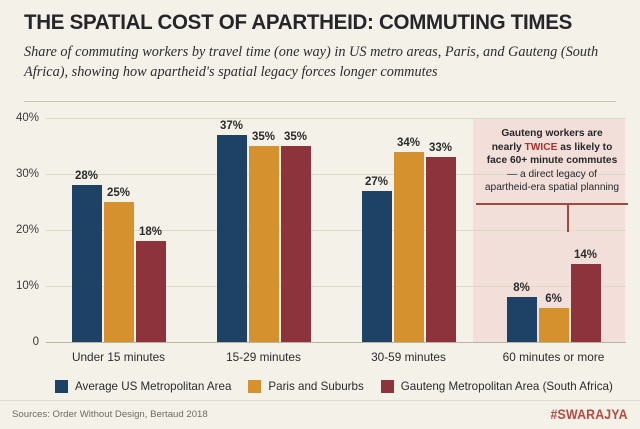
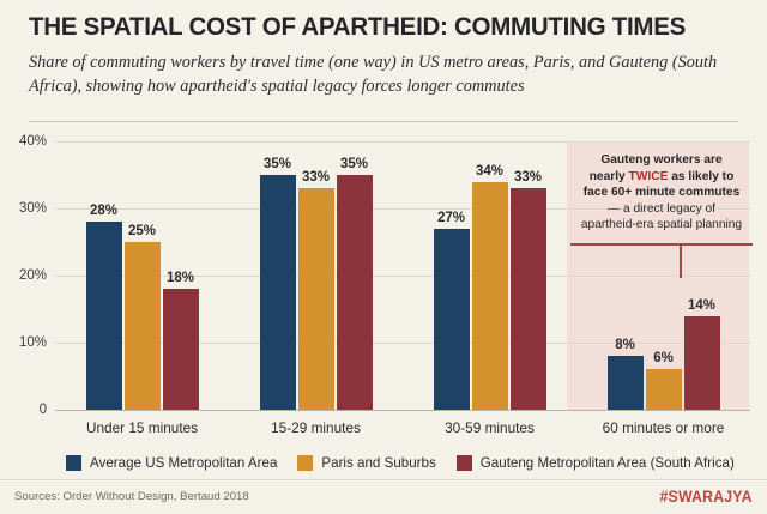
Average US Metropolitan Area/15-29 minutes: 37% -> 35%
Paris and Suburbs/15-29 minutes: 35% -> 33%
